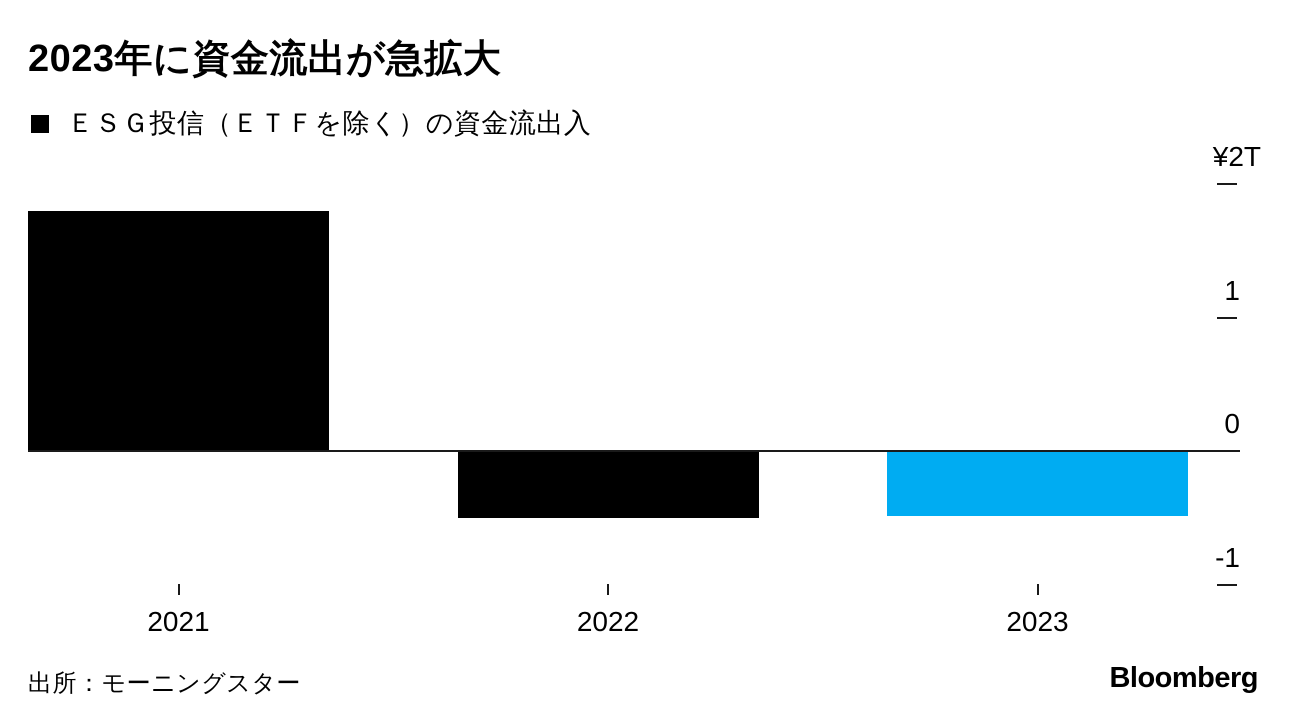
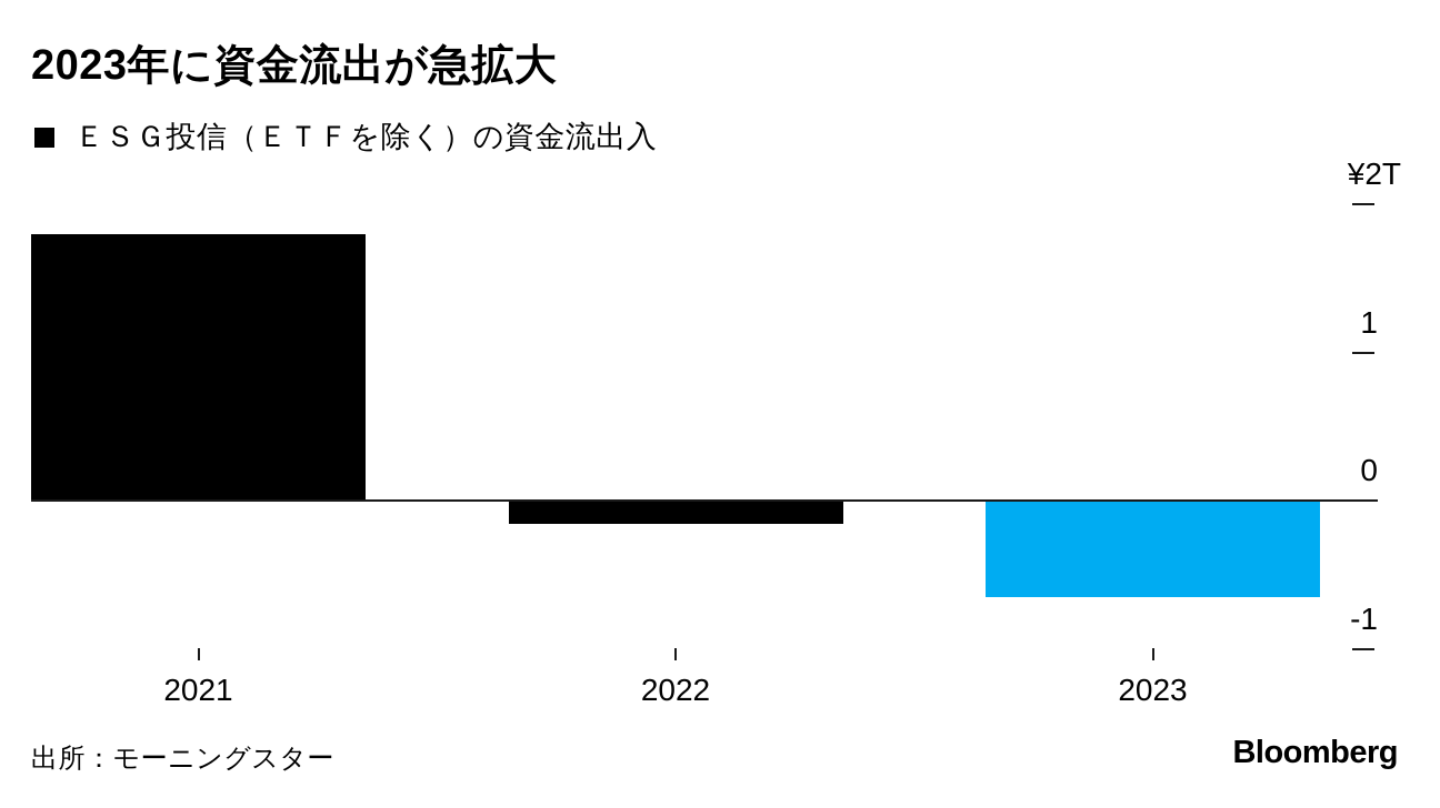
2022: -0.50 -> -0.16
2023: -0.49 -> -0.65
